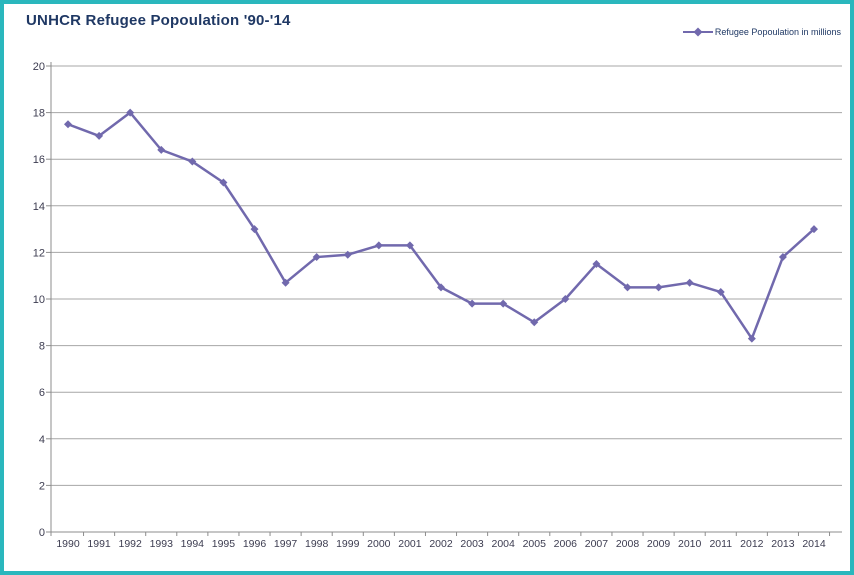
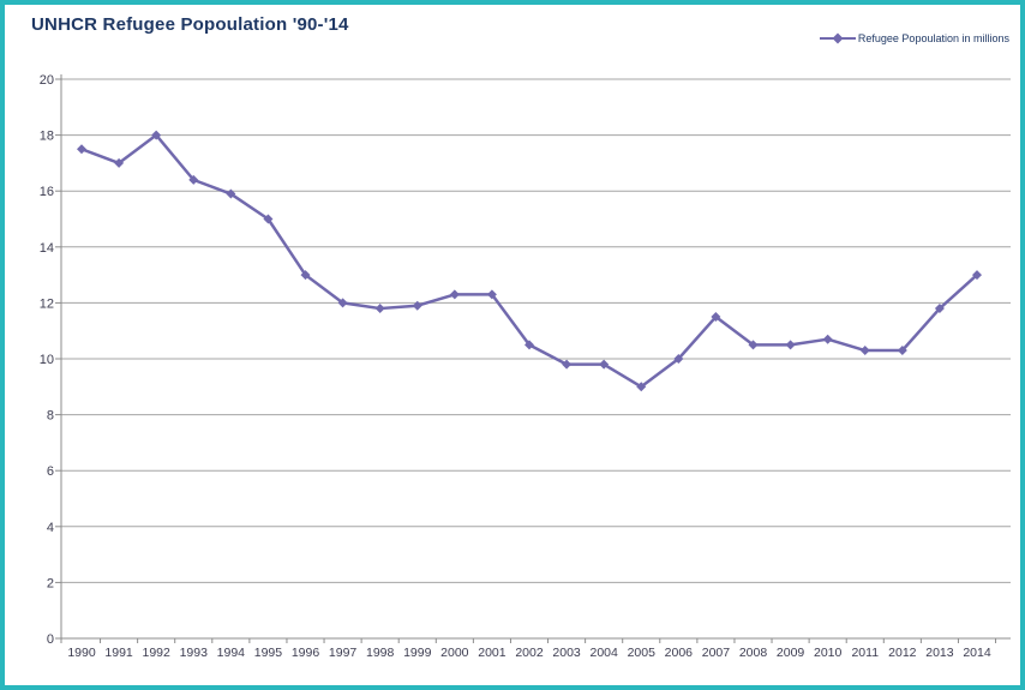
1997: 10.7 -> 12.0
2012: 8.3 -> 10.3
